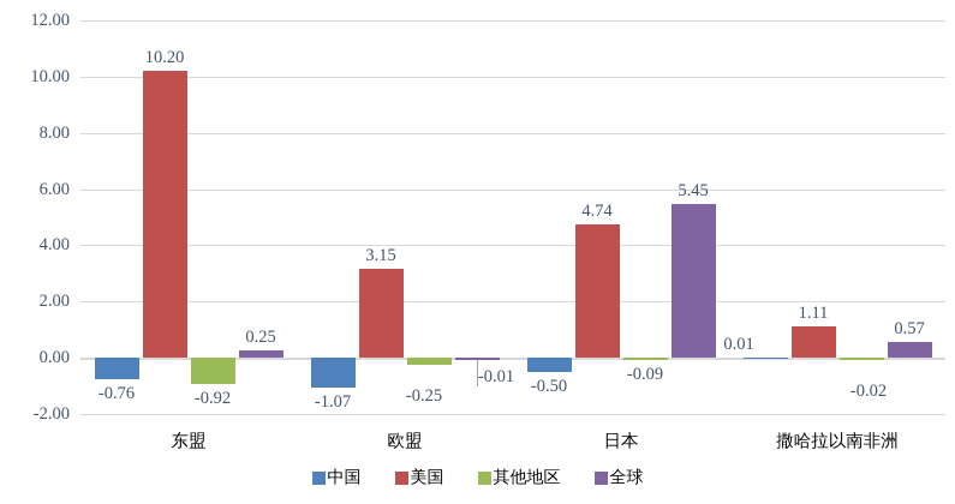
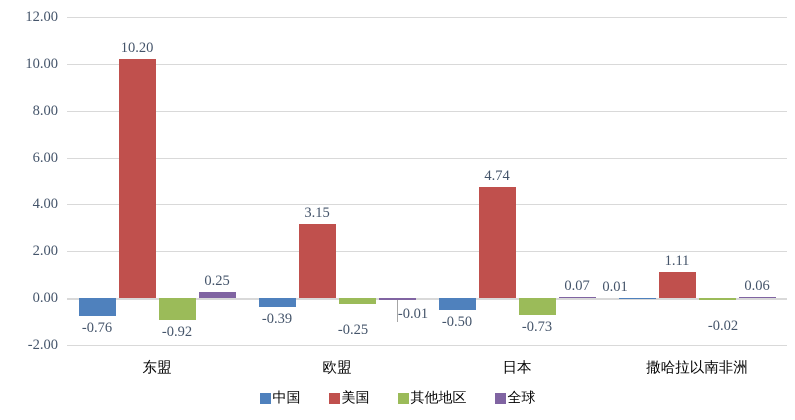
中国/欧盟: -1.07 -> -0.39
其他地区/日本: -0.09 -> -0.73
全球/日本: 5.45 -> 0.07
全球/撒哈拉以南非洲: 0.57 -> 0.06
